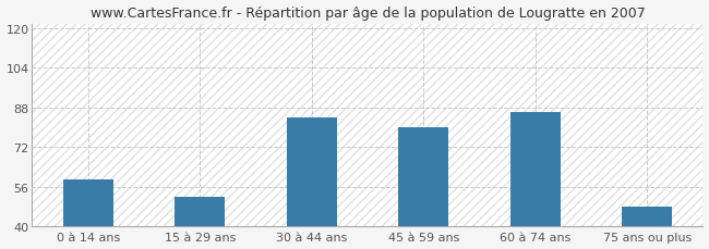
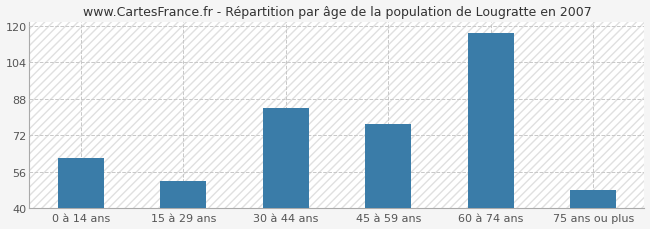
0 à 14 ans: 59 -> 62
45 à 59 ans: 80 -> 77
60 à 74 ans: 86 -> 117
